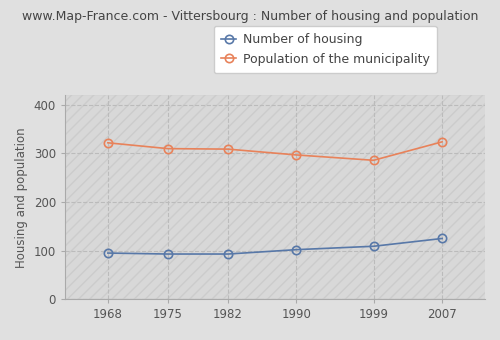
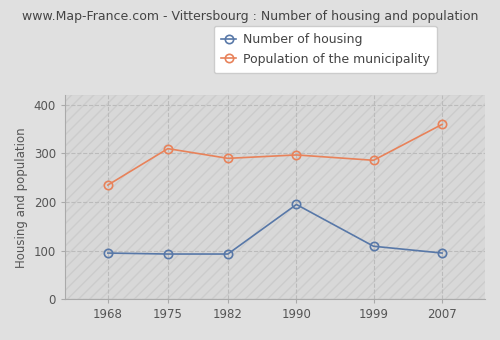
Population of the municipality/1968: 322 -> 235
Population of the municipality/1982: 309 -> 290
Number of housing/1990: 102 -> 195
Number of housing/2007: 125 -> 95
Population of the municipality/2007: 324 -> 360
